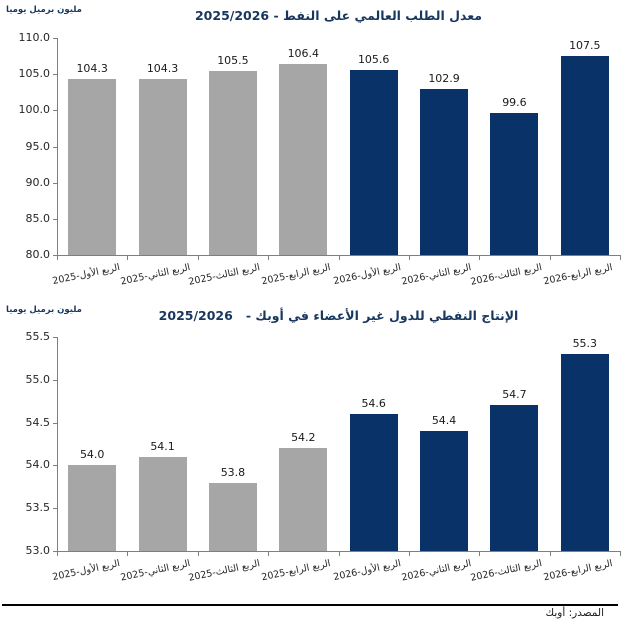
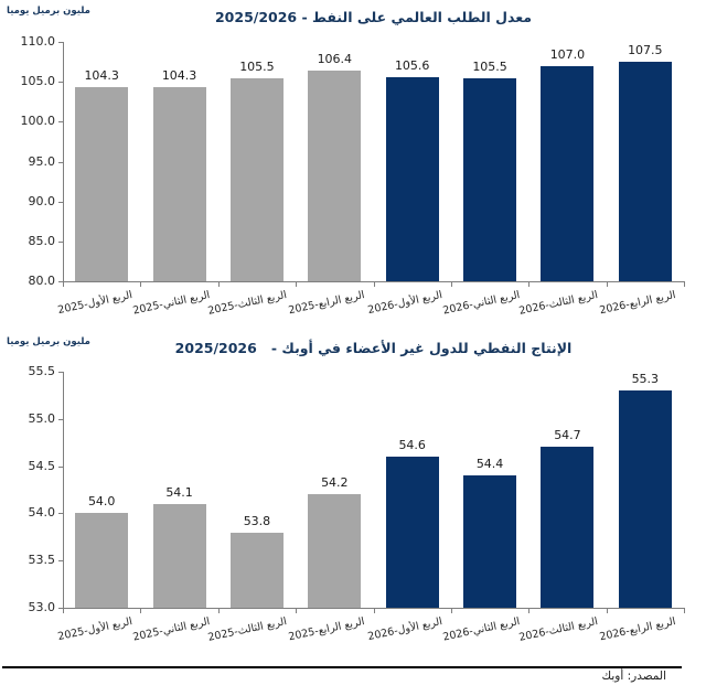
معدل الطلب العالمي على النفط - 2025/2026/الربع الثاني-2026: 102.9 -> 105.5
معدل الطلب العالمي على النفط - 2025/2026/الربع الثالث-2026: 99.6 -> 107.0
